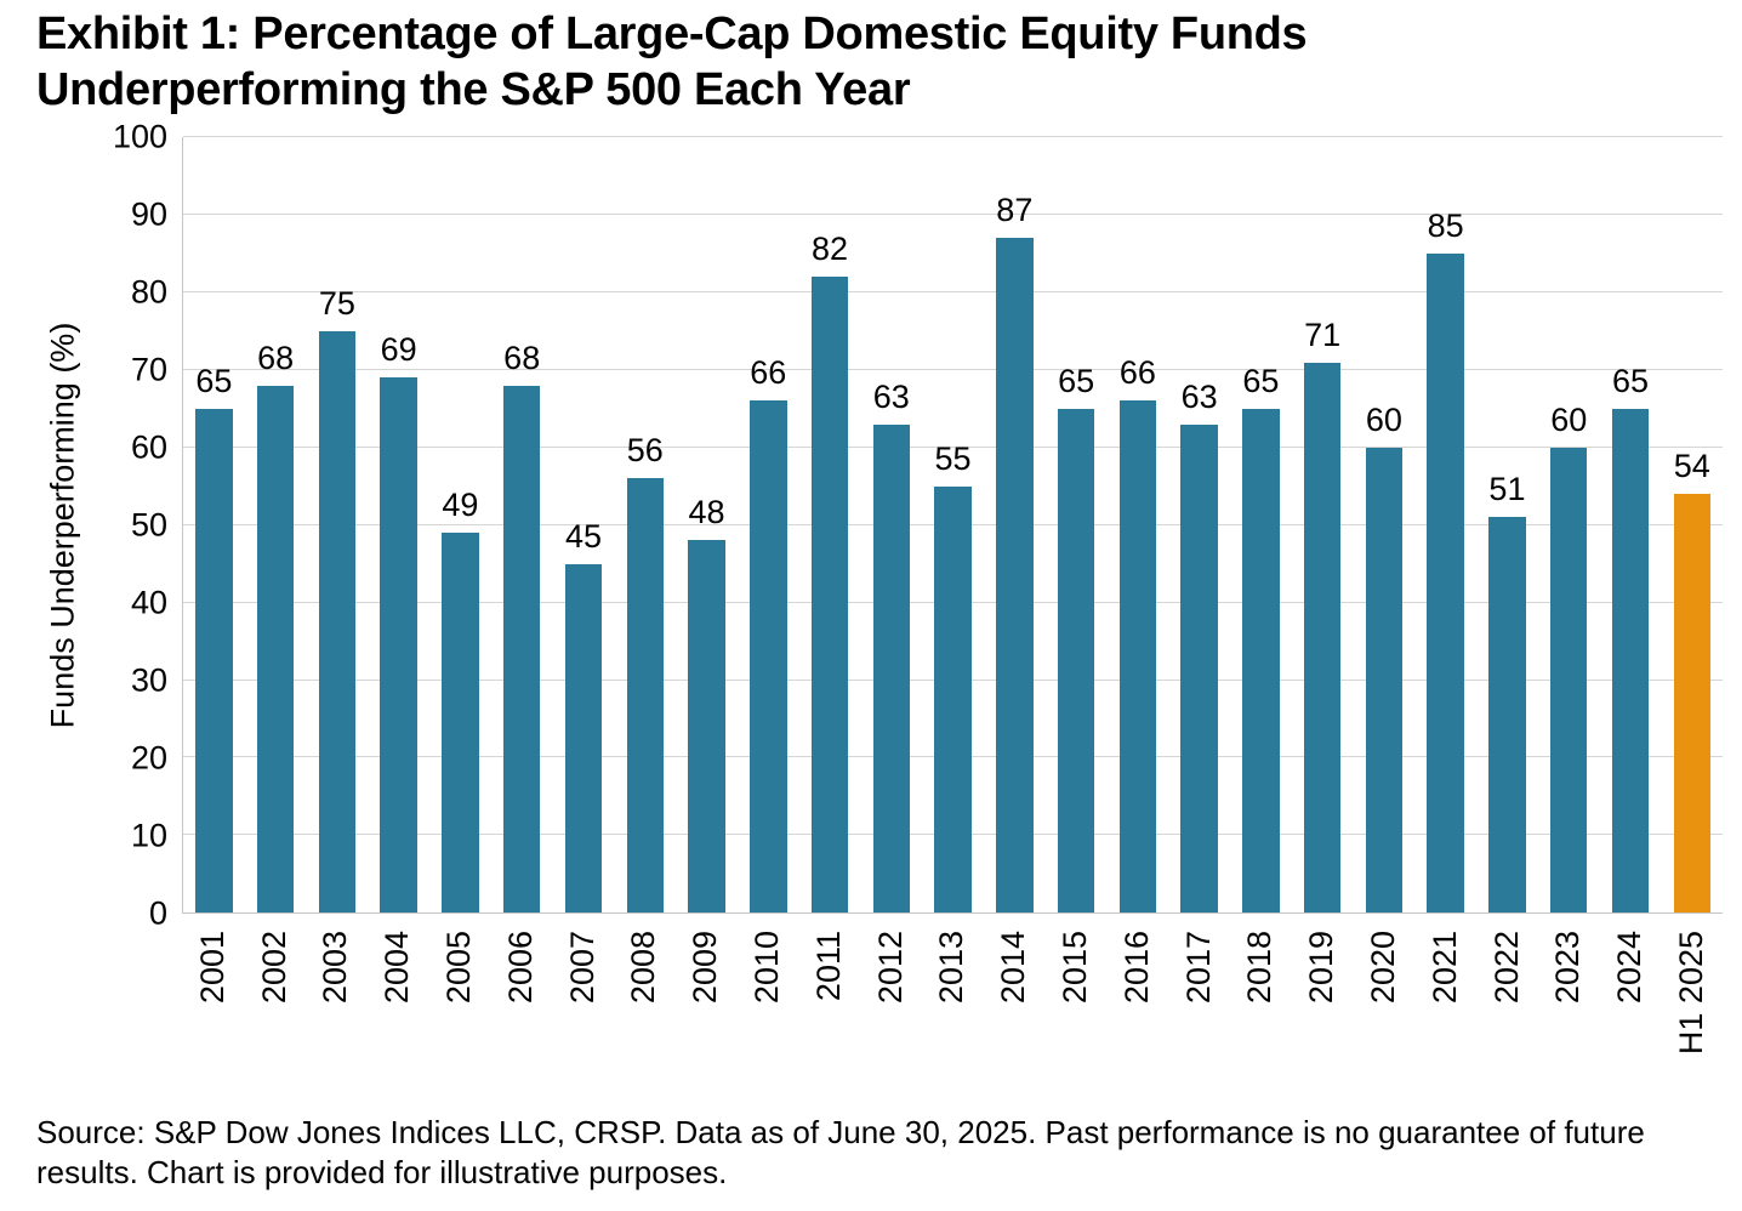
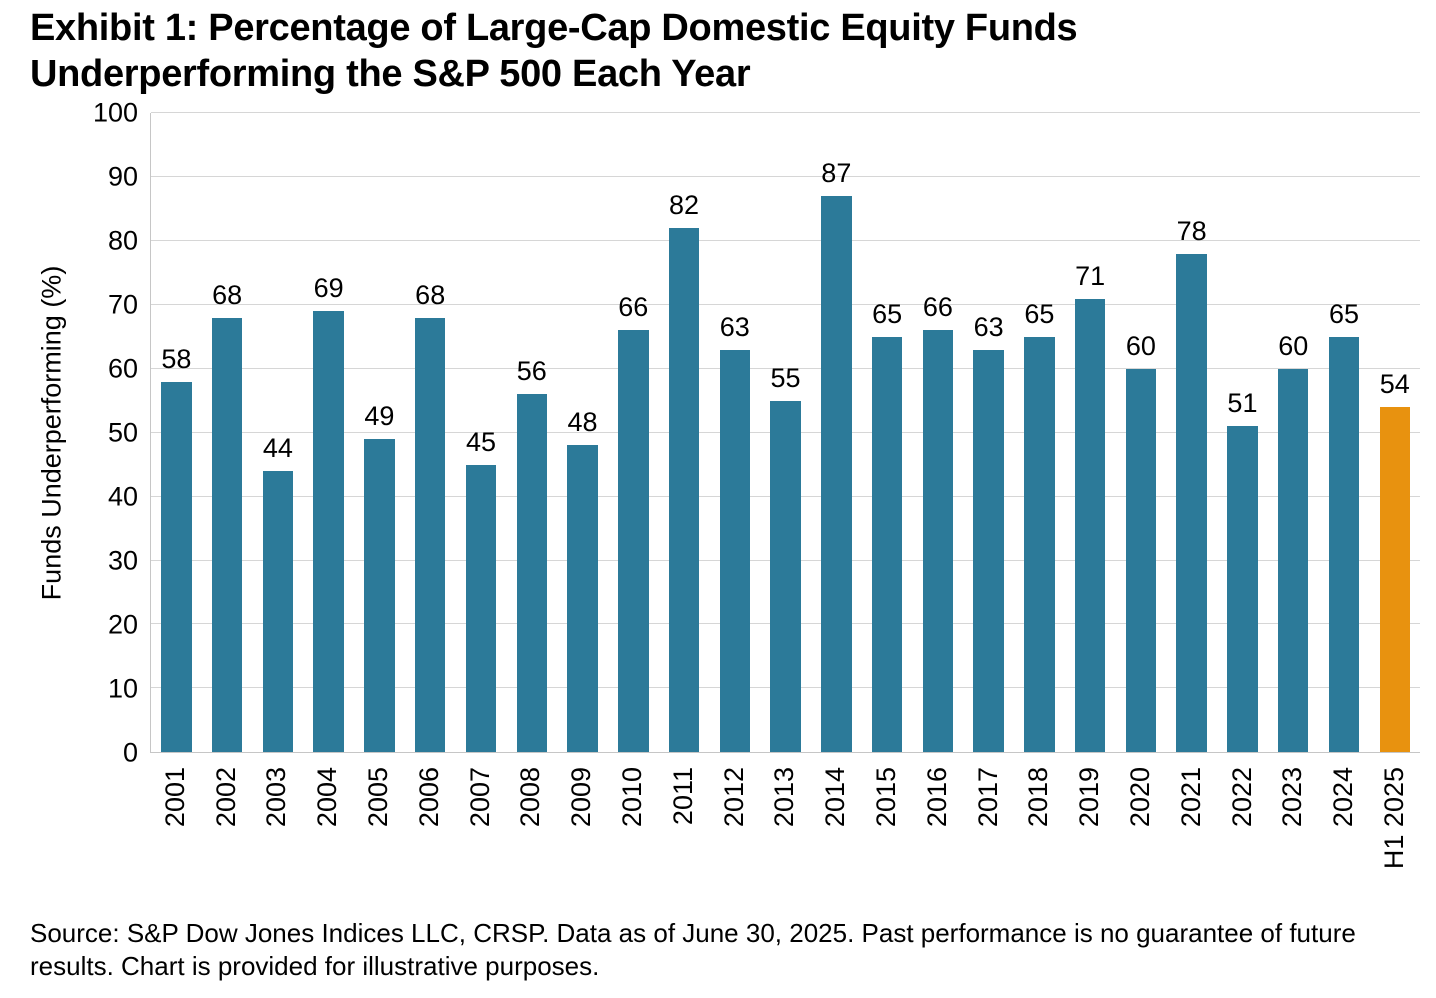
2001: 65 -> 58
2003: 75 -> 44
2021: 85 -> 78
